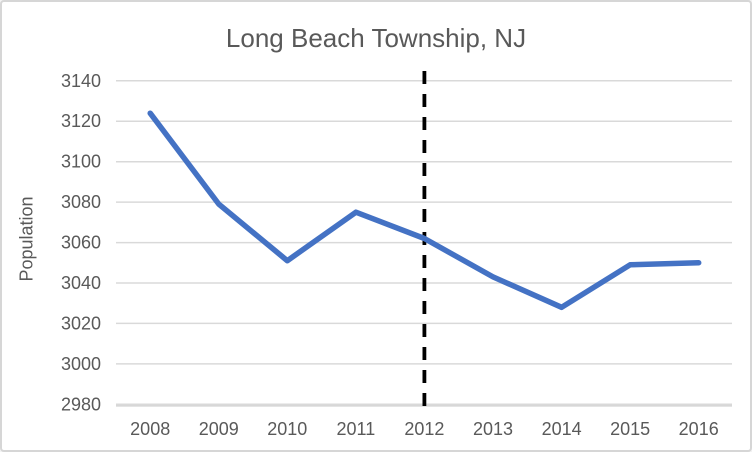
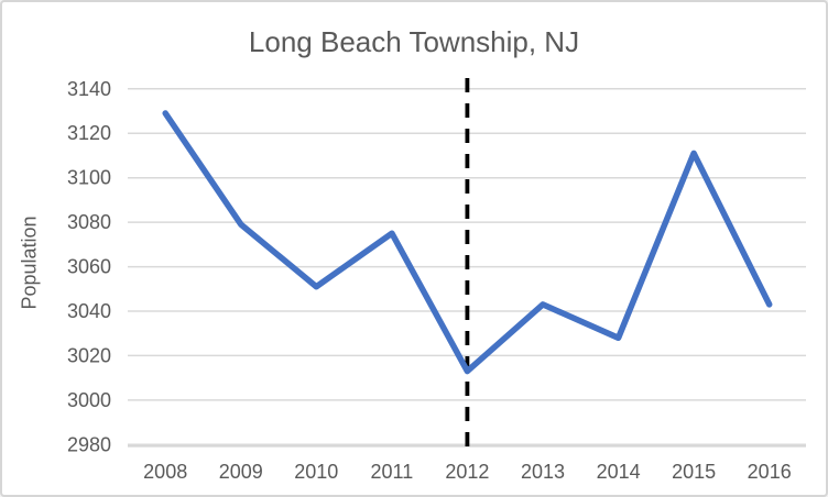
2008: 3124 -> 3129
2012: 3062 -> 3013
2015: 3049 -> 3111
2016: 3050 -> 3043
